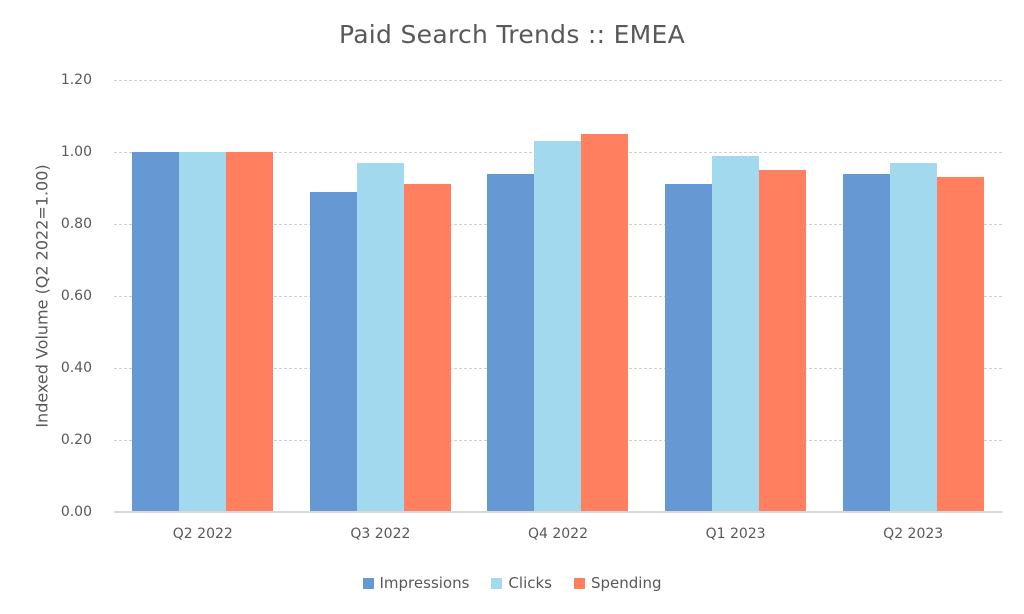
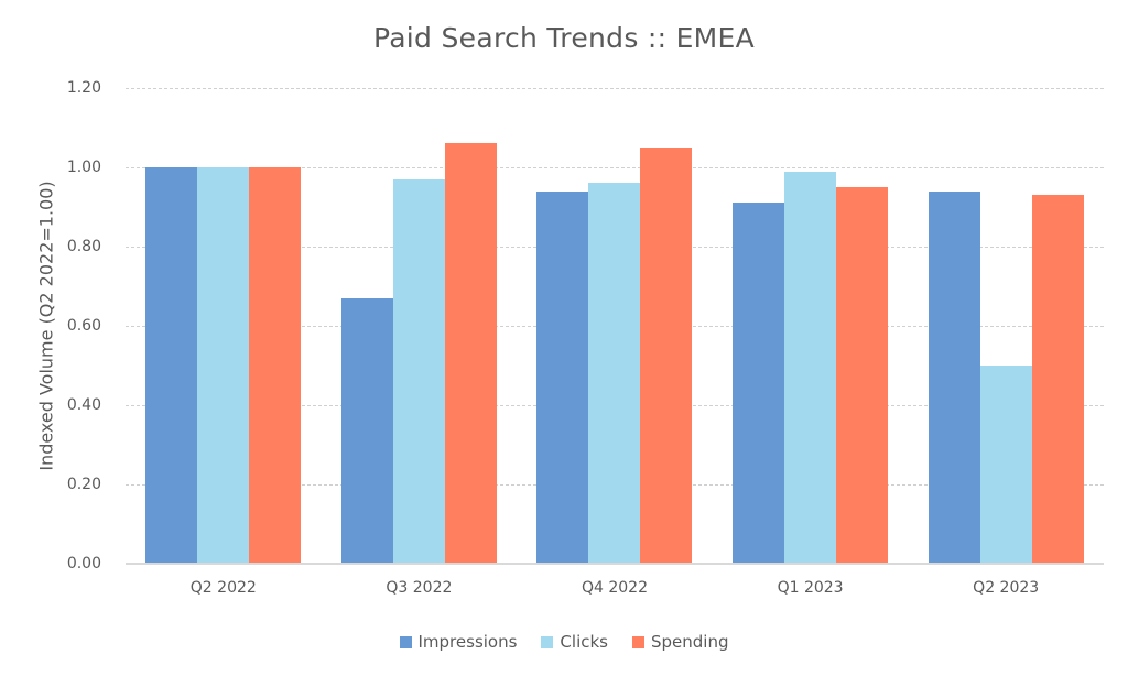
Impressions/Q3 2022: 0.89 -> 0.67
Spending/Q3 2022: 0.91 -> 1.06
Clicks/Q4 2022: 1.03 -> 0.96
Clicks/Q2 2023: 0.97 -> 0.50
